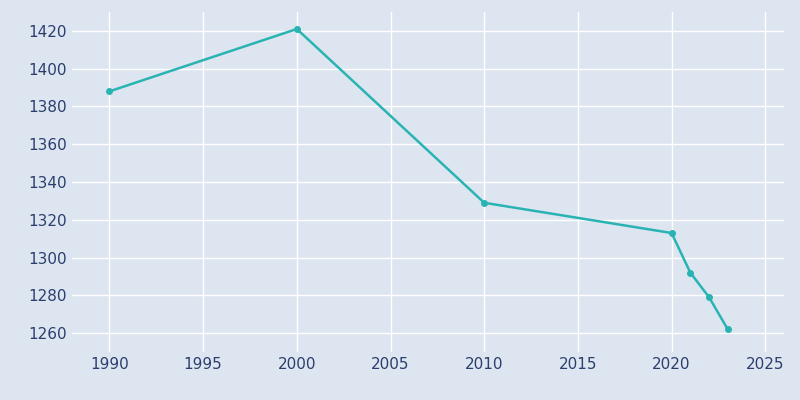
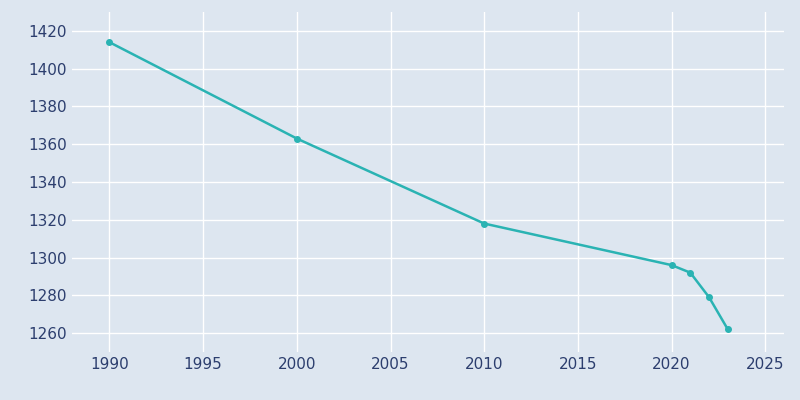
1990: 1388 -> 1414
2000: 1421 -> 1363
2010: 1329 -> 1318
2020: 1313 -> 1296
